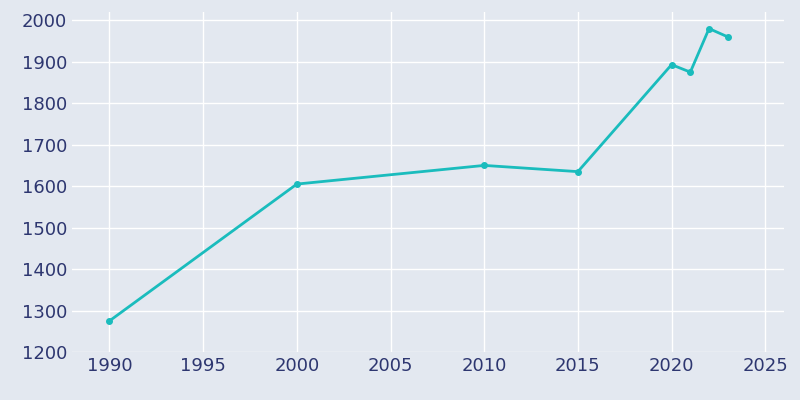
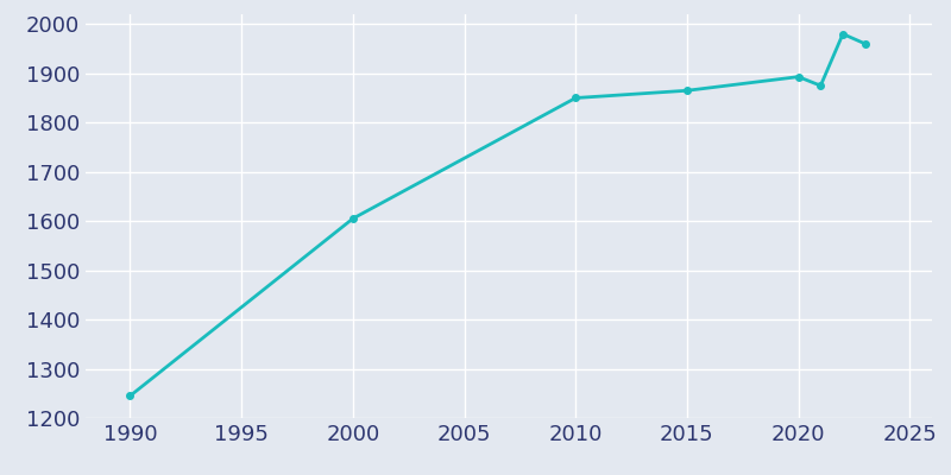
1990: 1275 -> 1245
2010: 1650 -> 1850
2015: 1635 -> 1865
